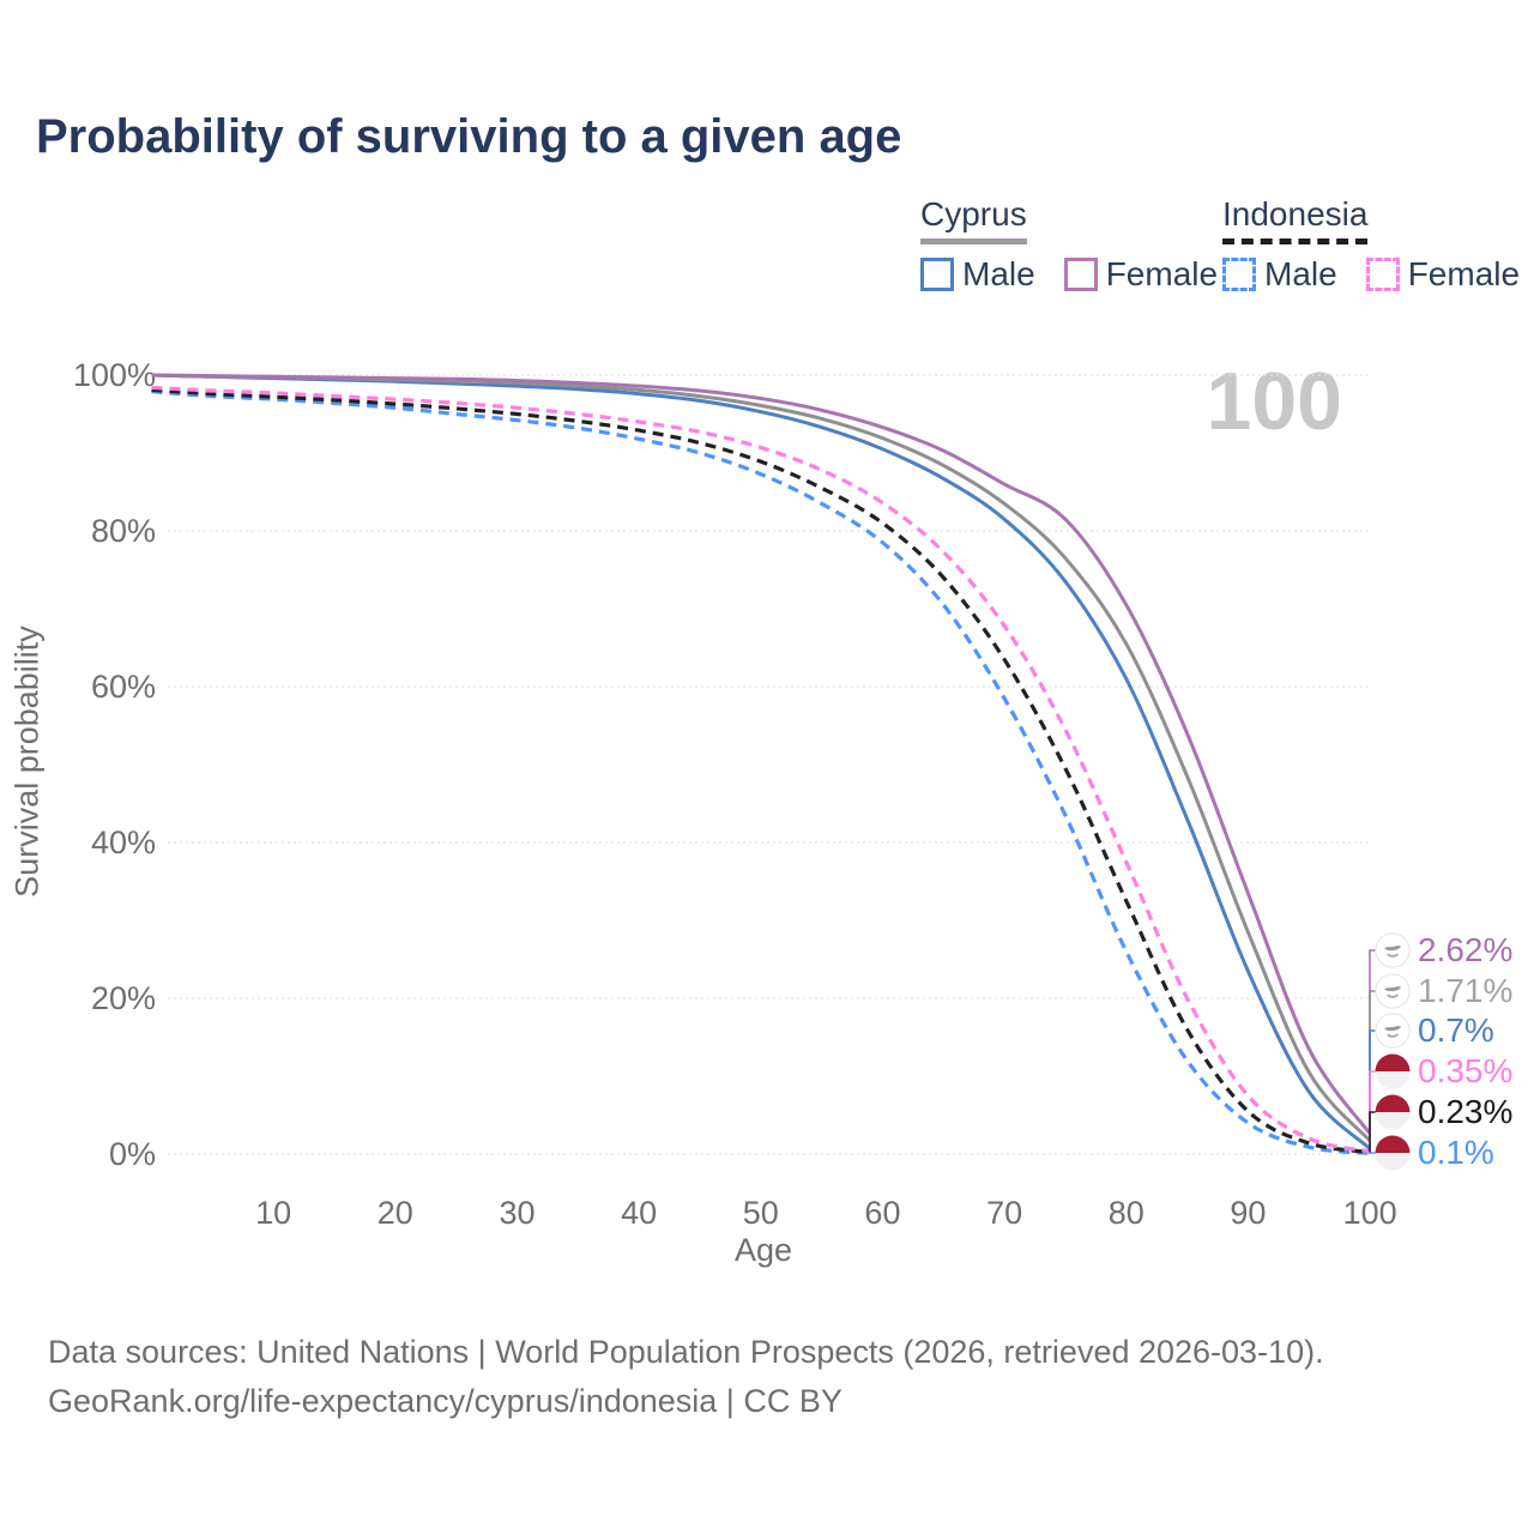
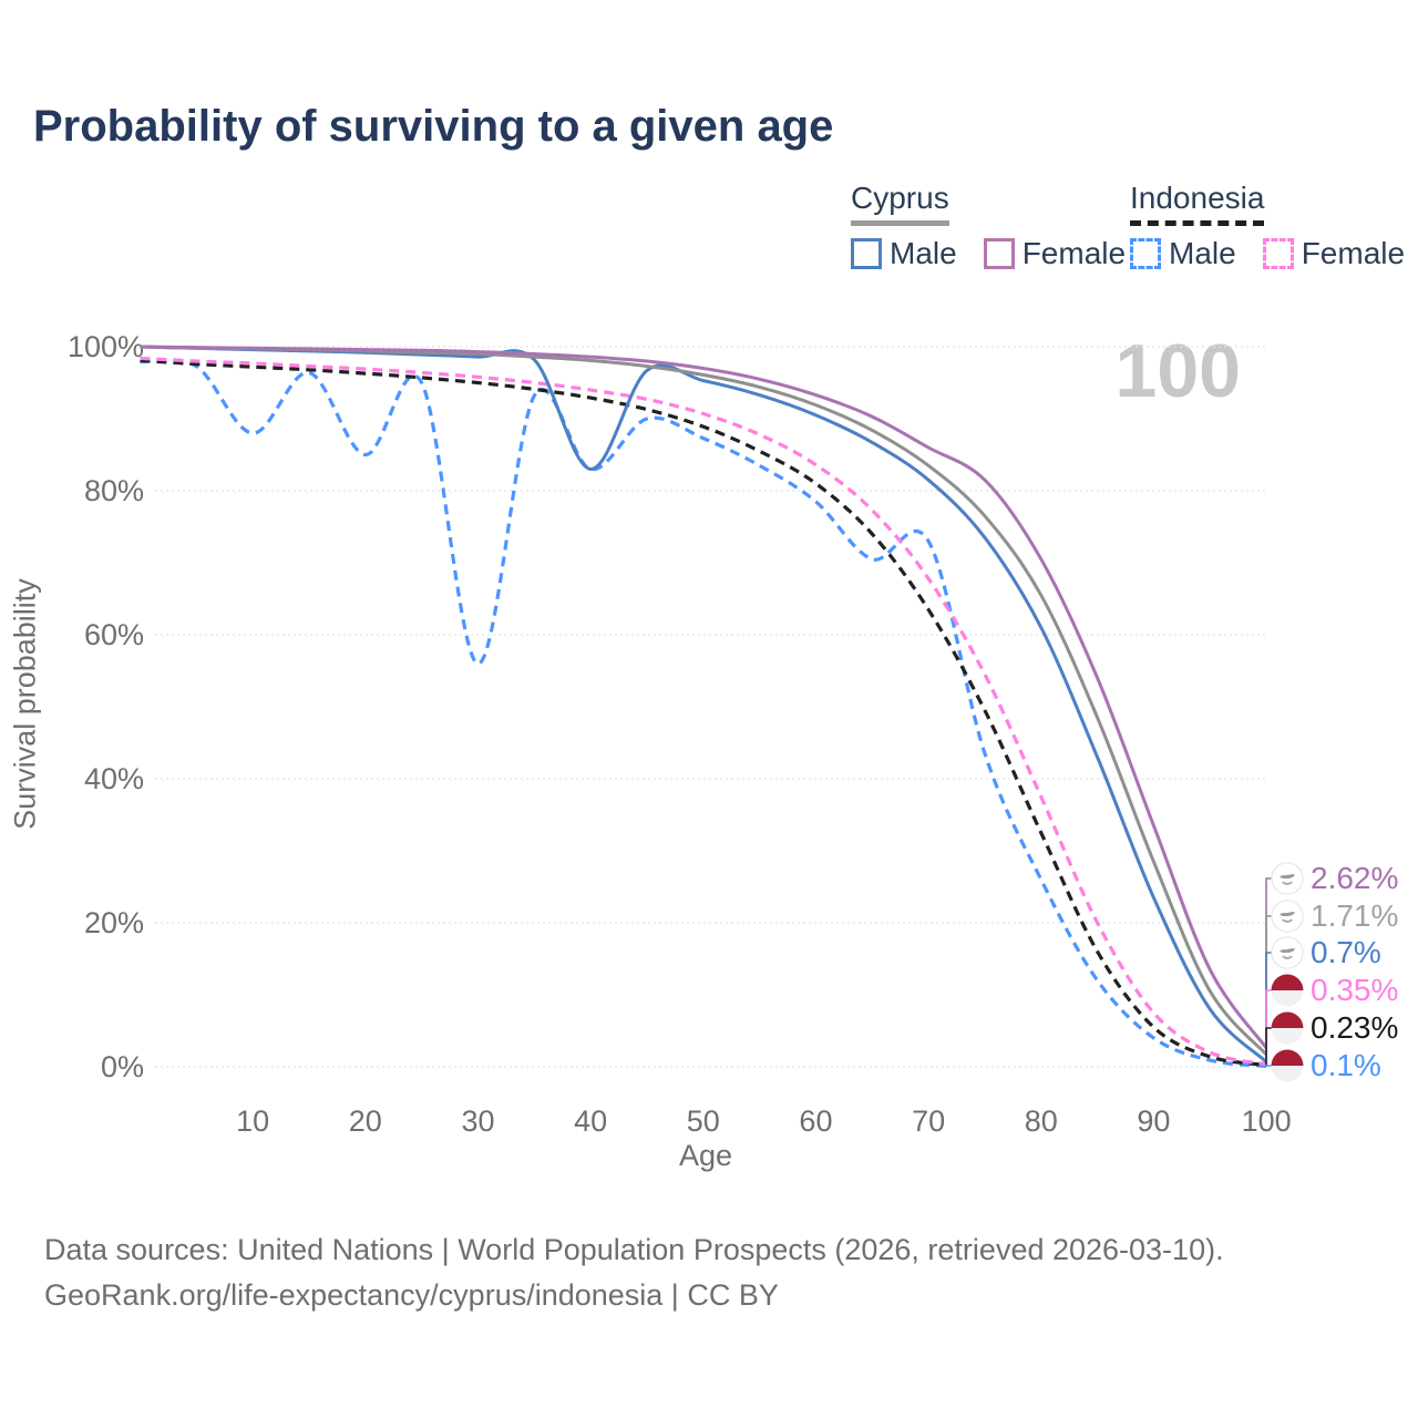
Indonesia Male/10: 97% -> 88%
Indonesia Male/20: 96% -> 85%
Indonesia Male/30: 94% -> 56%
Cyprus Male/40: 98% -> 83%
Indonesia Male/40: 92% -> 83%
Indonesia Male/70: 58% -> 73%
